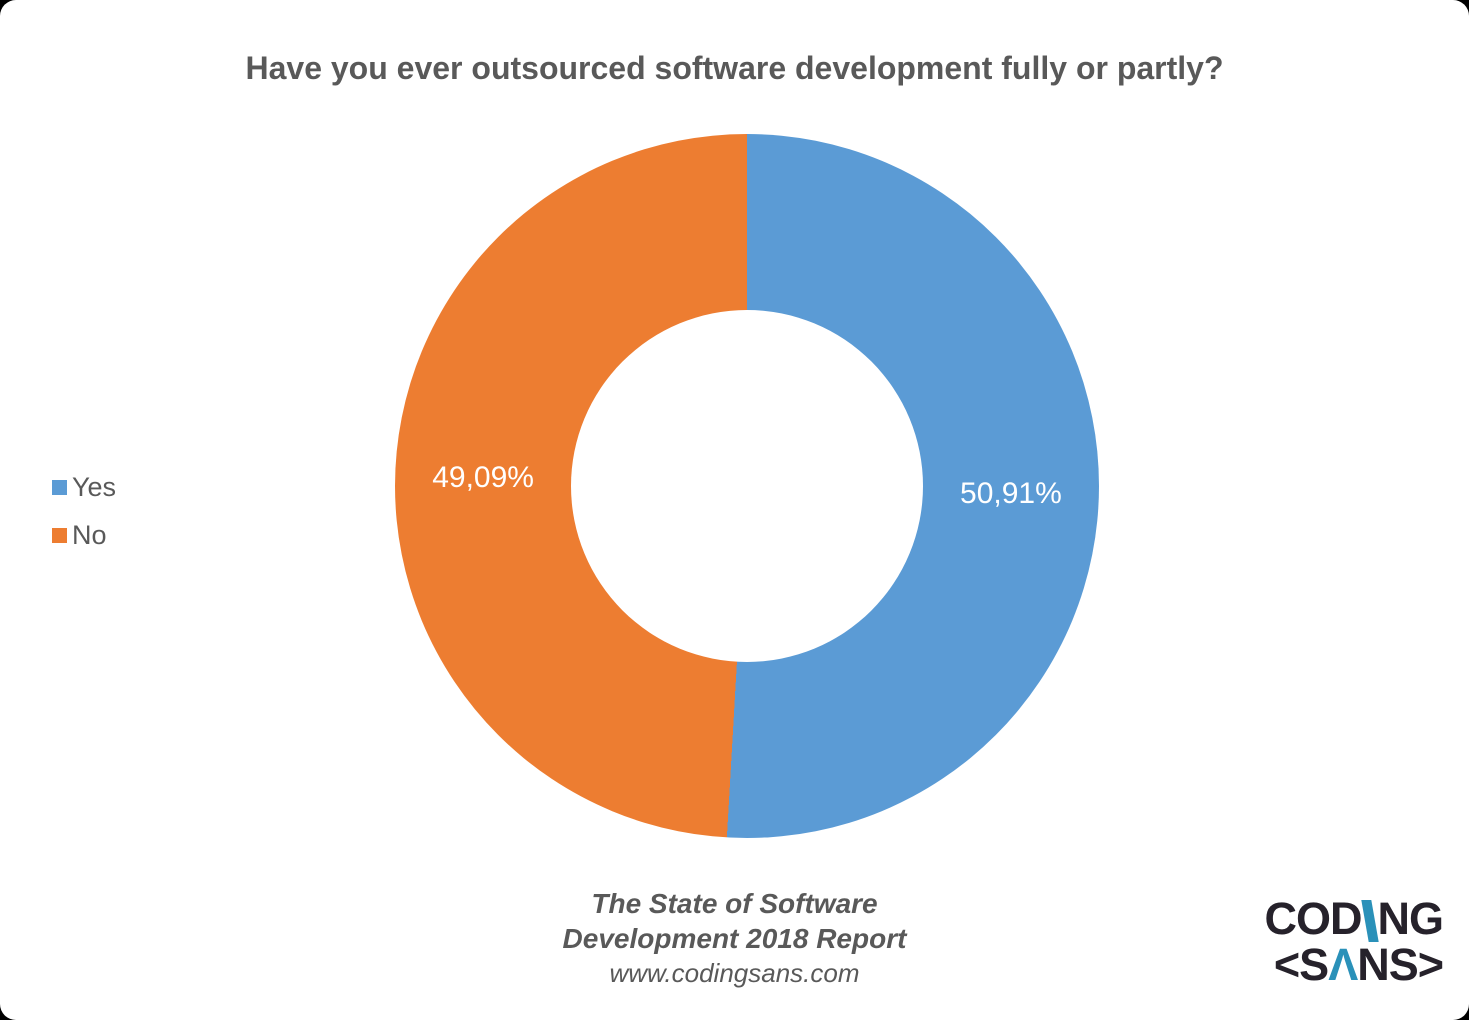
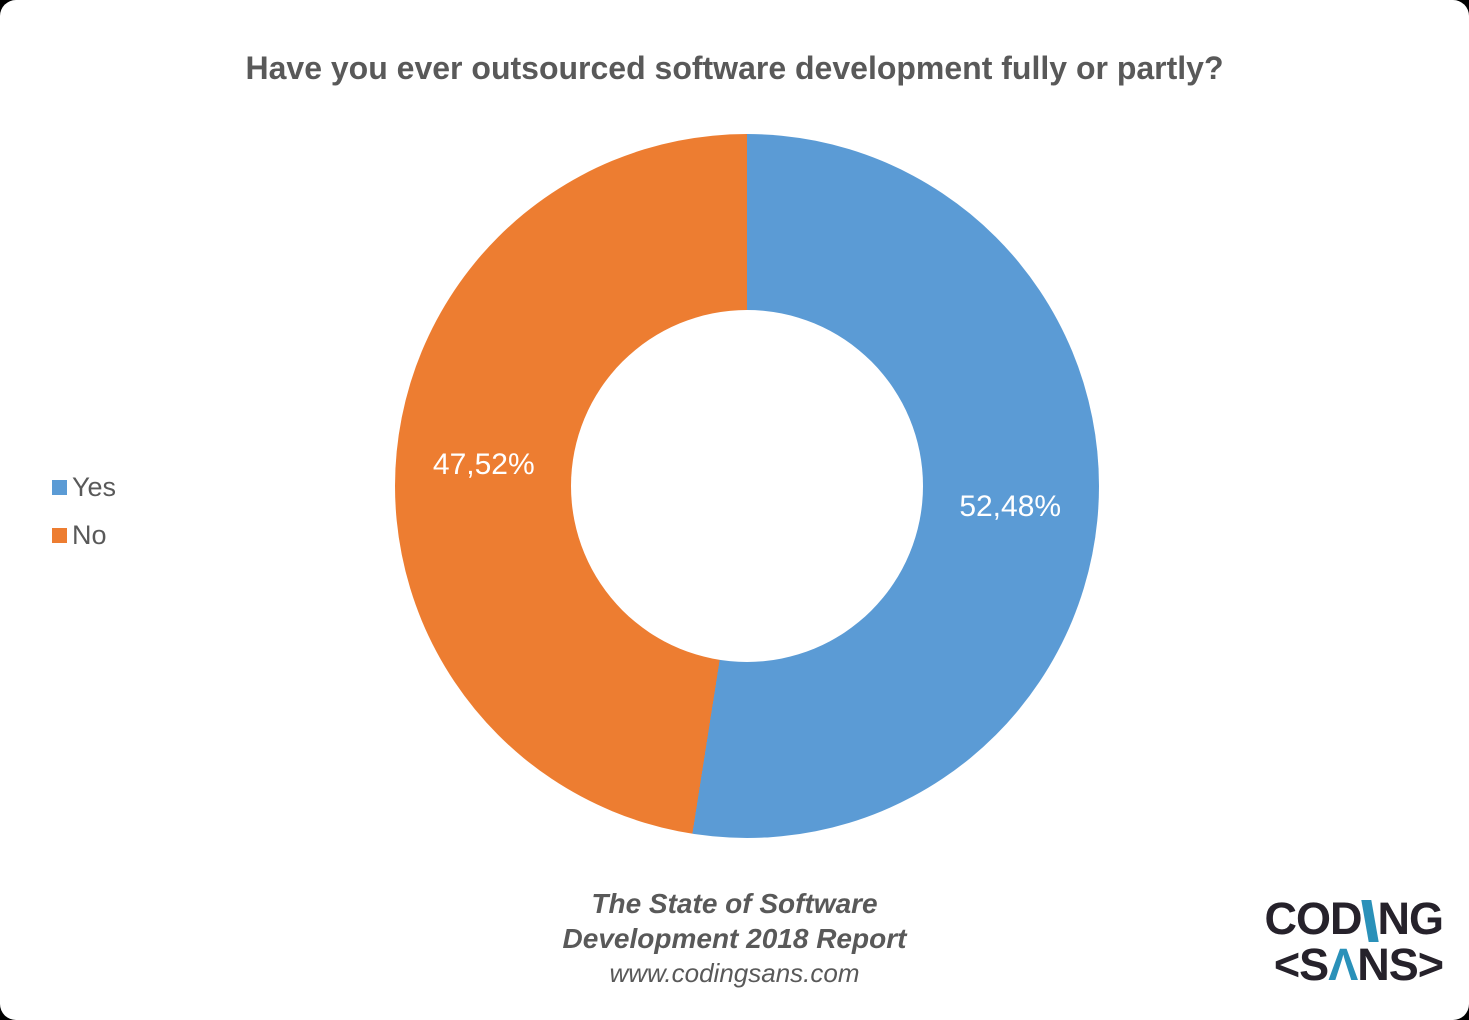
Yes: 50,91% -> 52,48%
No: 49,09% -> 47,52%
